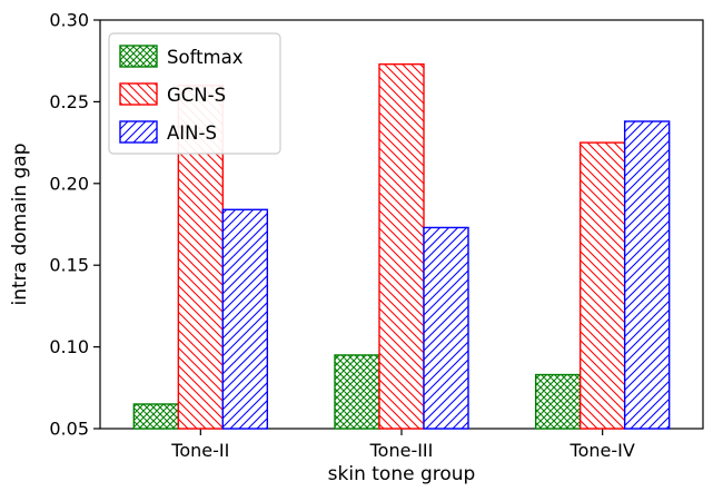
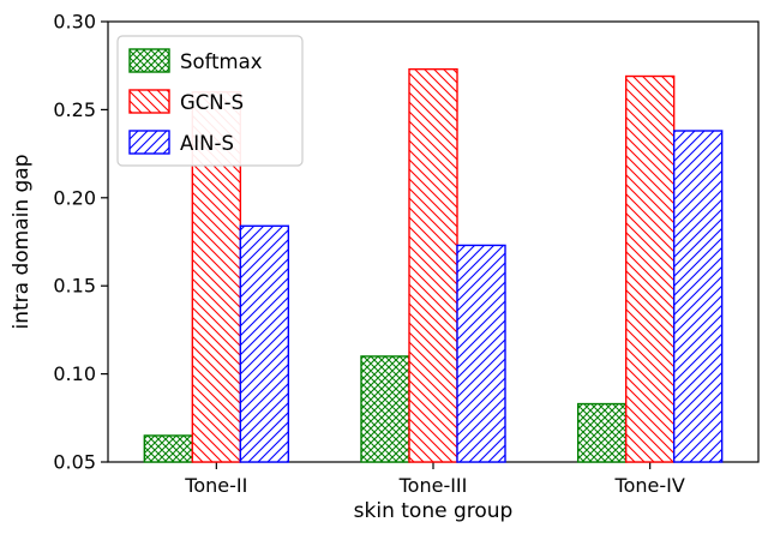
Softmax/Tone-III: 0.095 -> 0.110
GCN-S/Tone-IV: 0.225 -> 0.269
